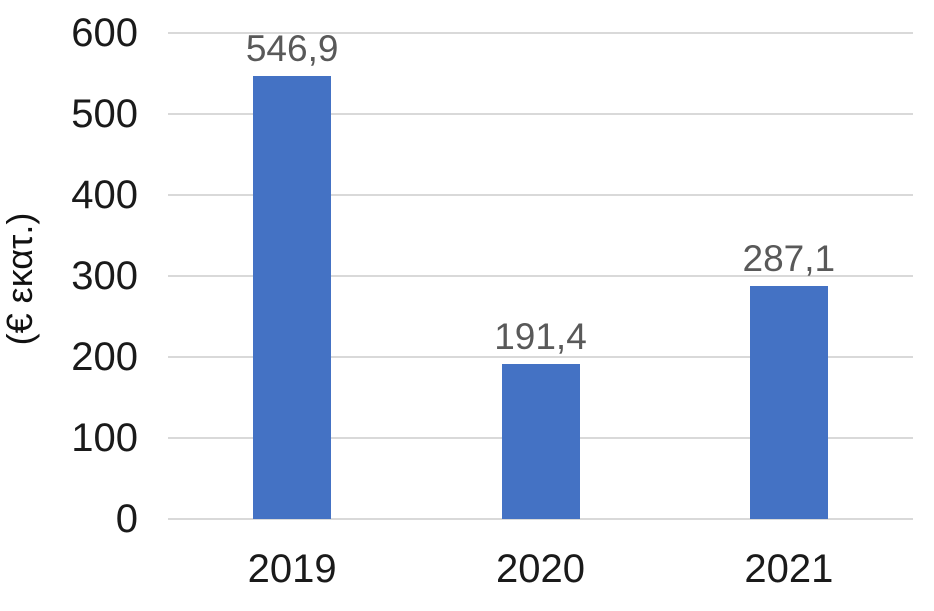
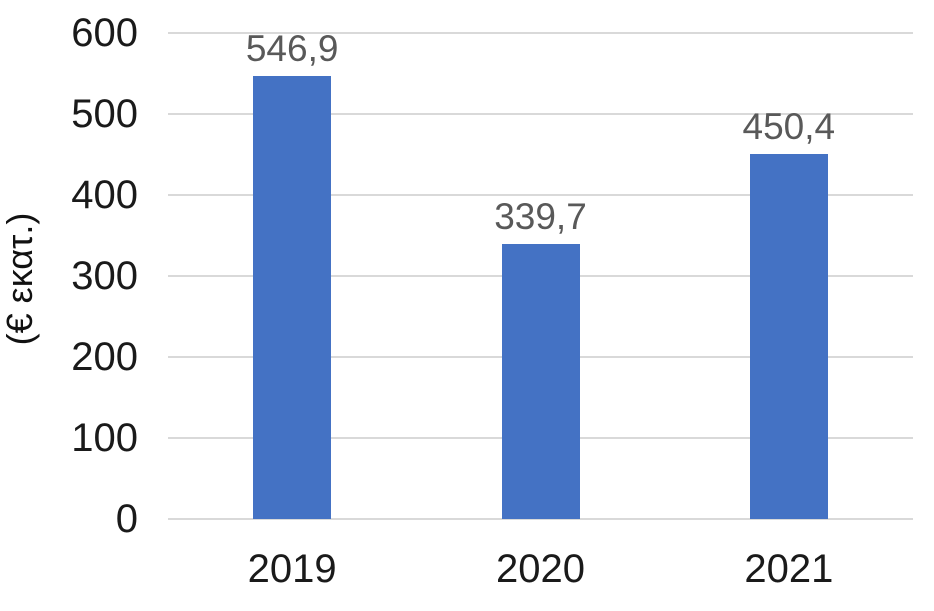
2020: 191,4 -> 339,7
2021: 287,1 -> 450,4
